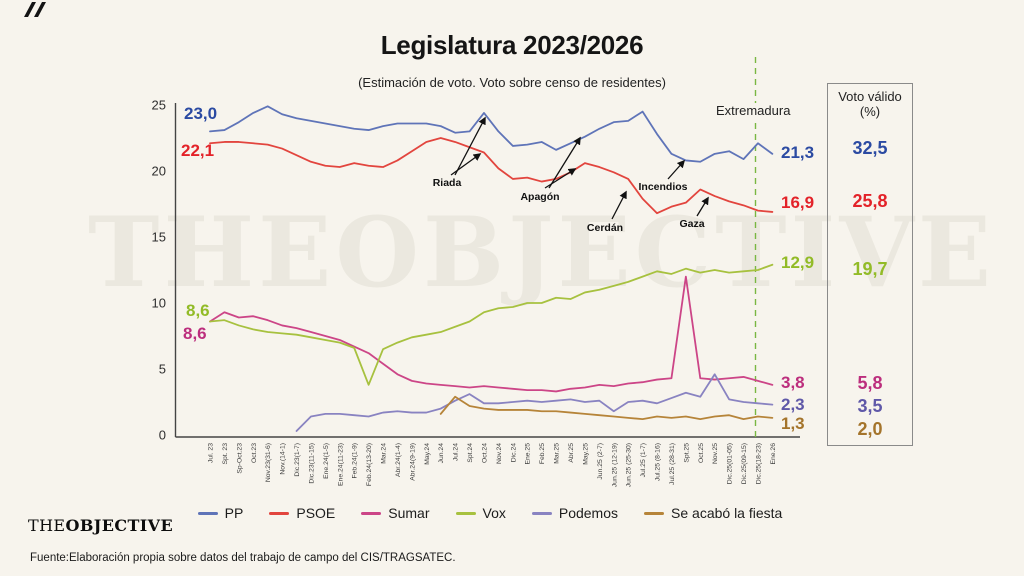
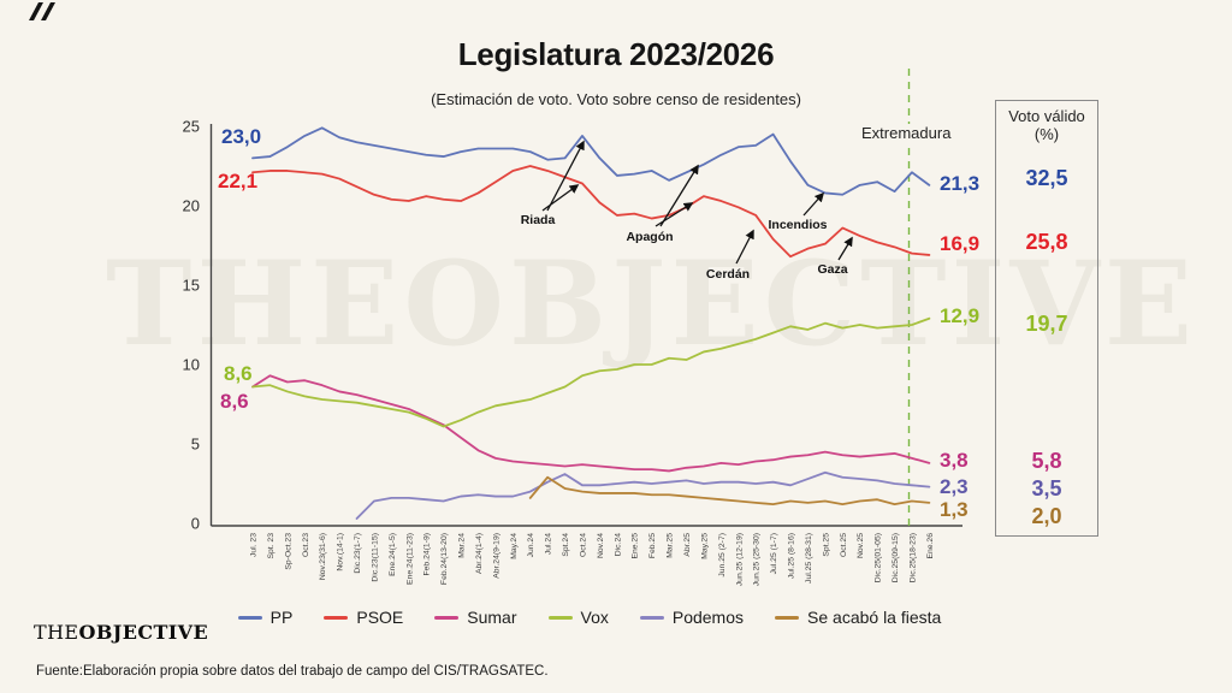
Vox/Feb.24(13-20): 3.8 -> 6.1
Podemos/Jun.25 (12-19): 1.8 -> 2.6
Sumar/Spt.25: 12.0 -> 4.5
Podemos/Nov.25: 4.6 -> 2.8
